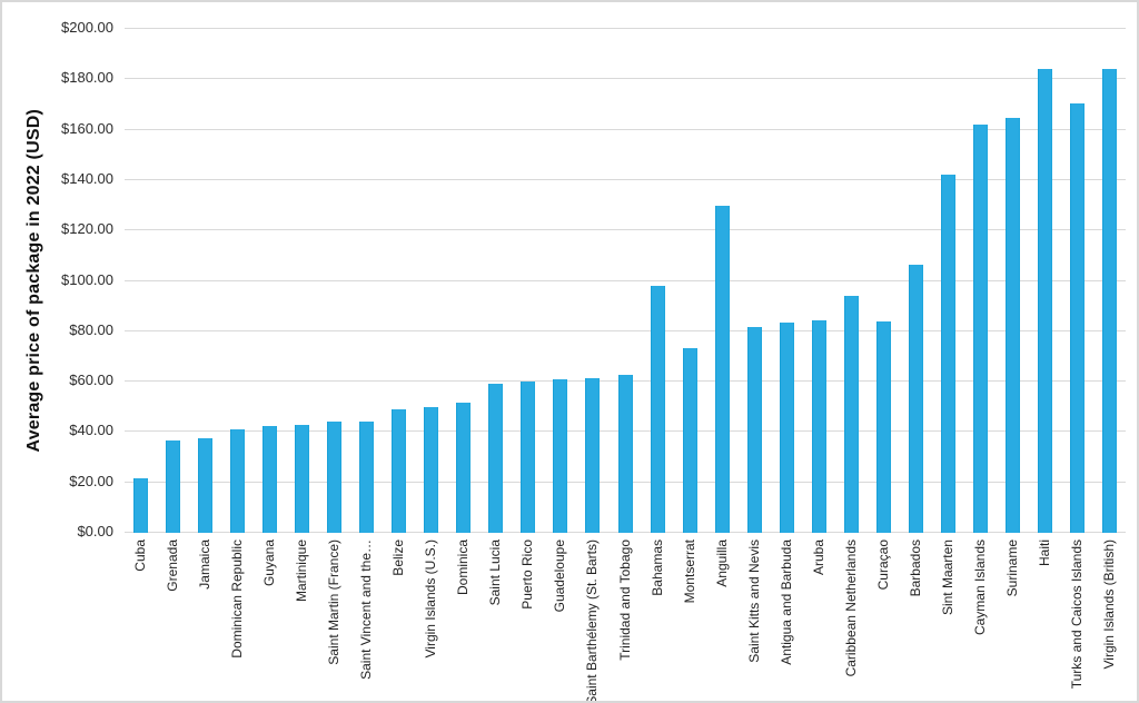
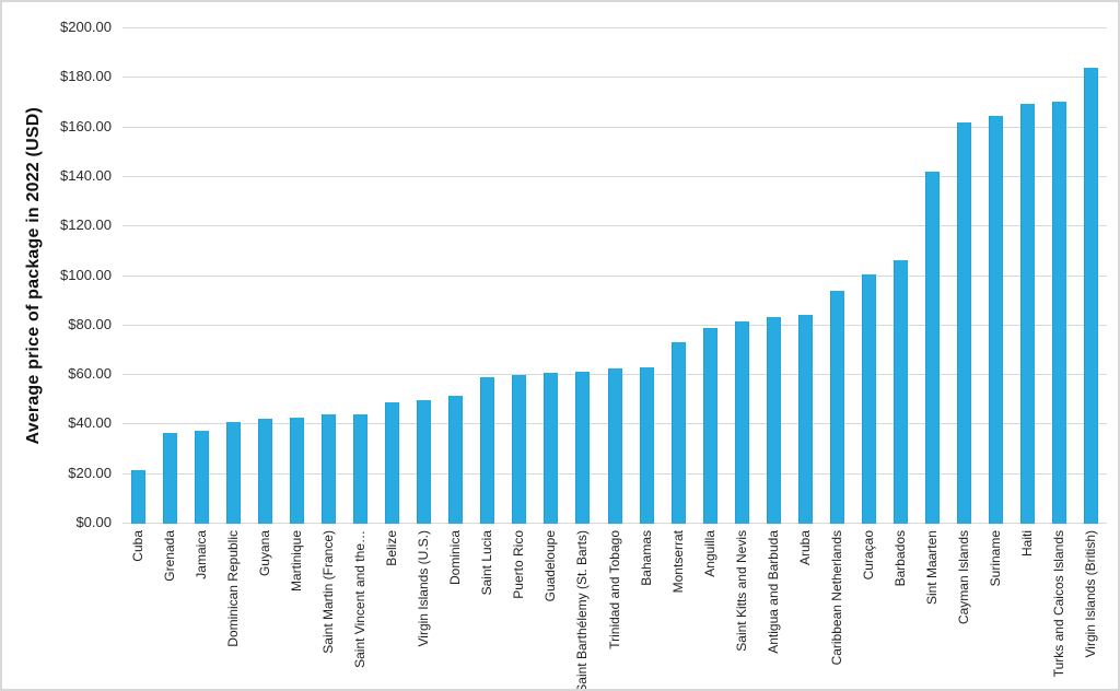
Bahamas: $98 -> $63
Anguilla: $130 -> $79
Curaçao: $84 -> $100
Haiti: $184 -> $170
